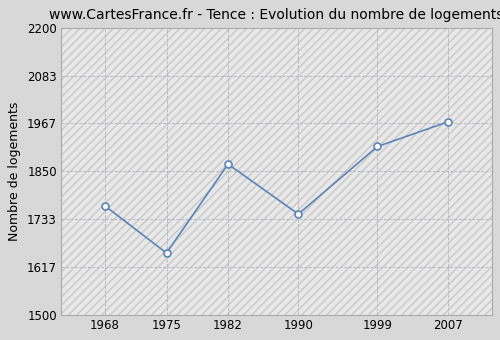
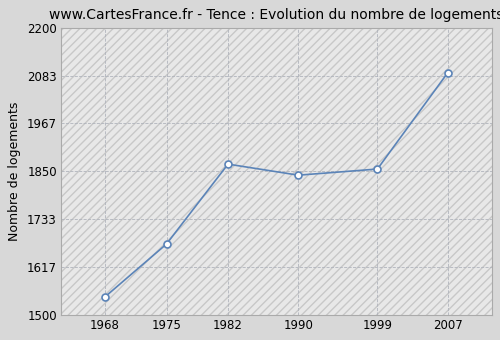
1968: 1765 -> 1543
1975: 1650 -> 1672
1990: 1745 -> 1840
1999: 1910 -> 1855
2007: 1970 -> 2090
